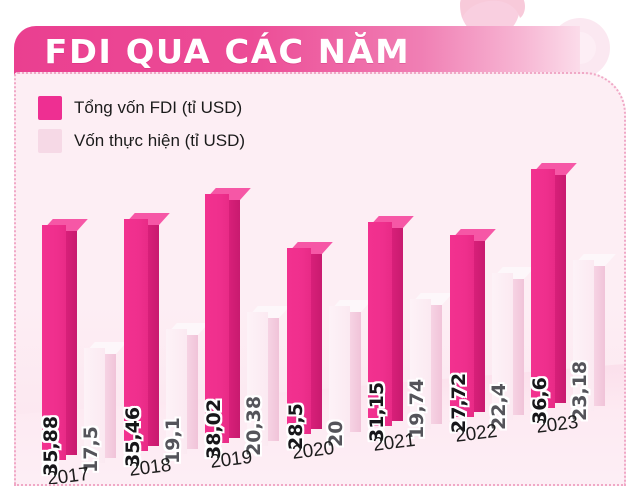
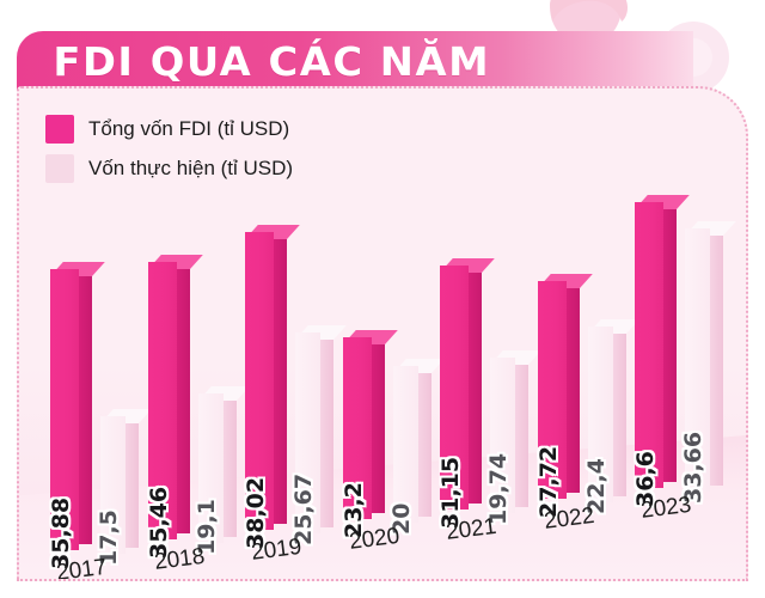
Vốn thực hiện (tỉ USD)/2019: 20,38 -> 25,67
Tổng vốn FDI (tỉ USD)/2020: 28,5 -> 23,2
Vốn thực hiện (tỉ USD)/2023: 23,18 -> 33,66
